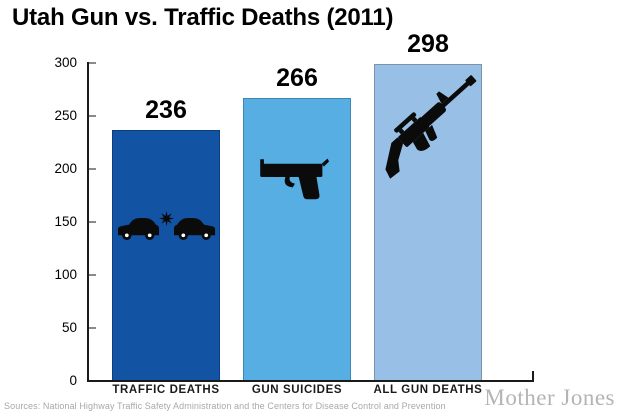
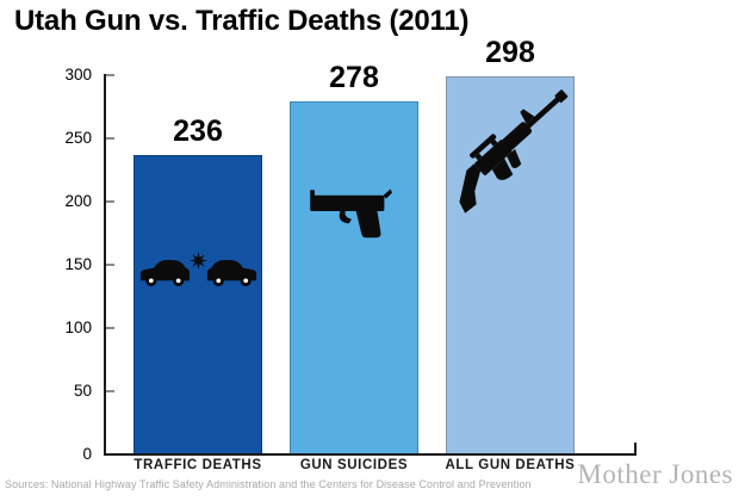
GUN SUICIDES: 266 -> 278
